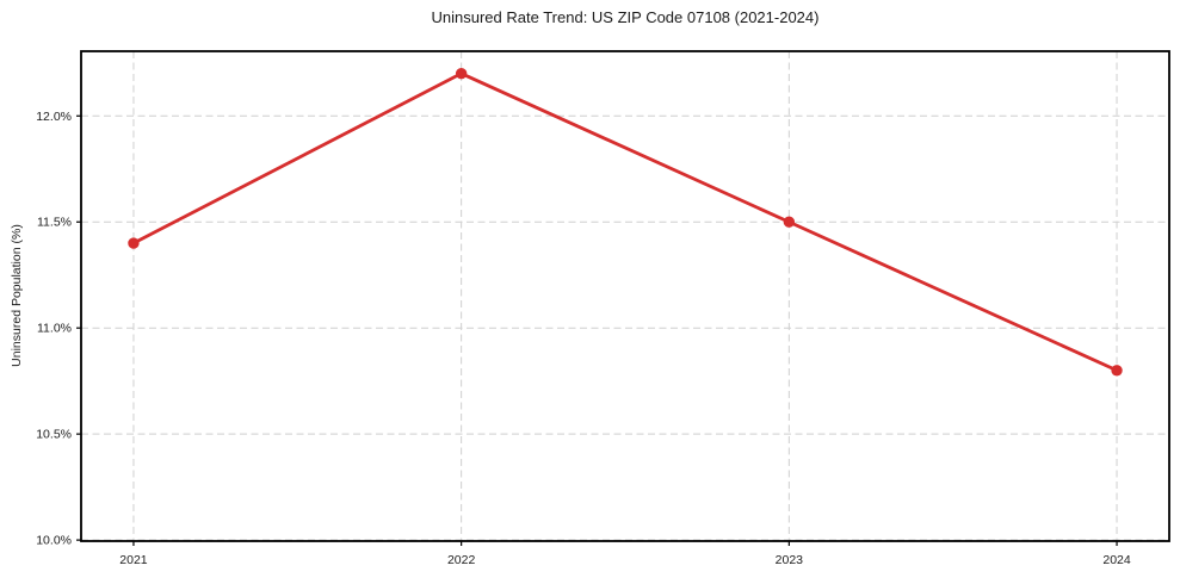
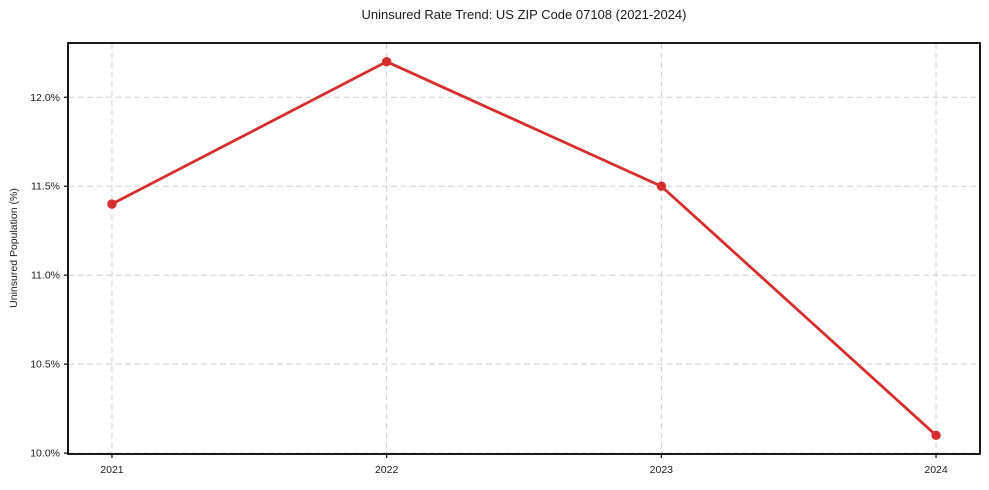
2024: 10.8% -> 10.1%
